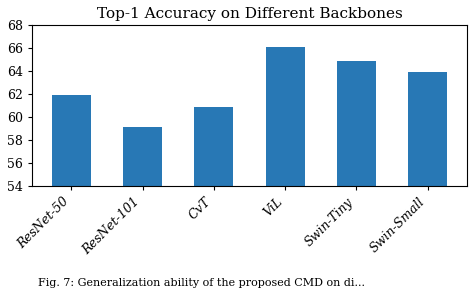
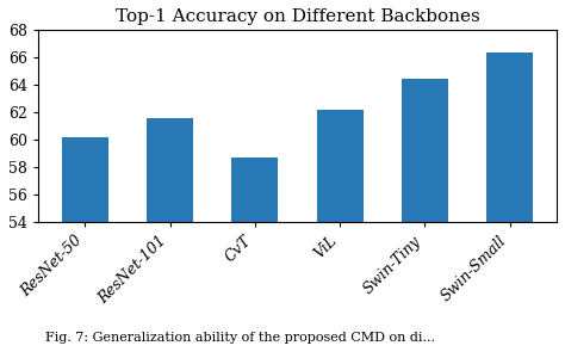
ResNet-50: 61.9 -> 60.2
ResNet-101: 59.1 -> 61.6
CvT: 60.9 -> 58.7
ViL: 66.1 -> 62.2
Swin-Tiny: 64.9 -> 64.4
Swin-Small: 63.9 -> 66.3
